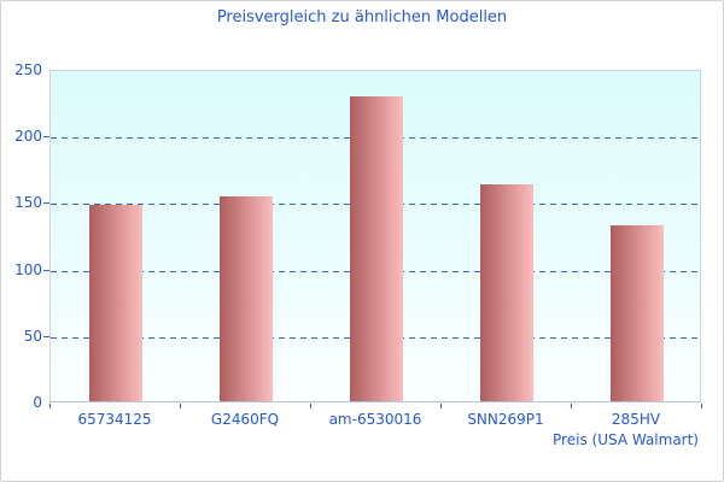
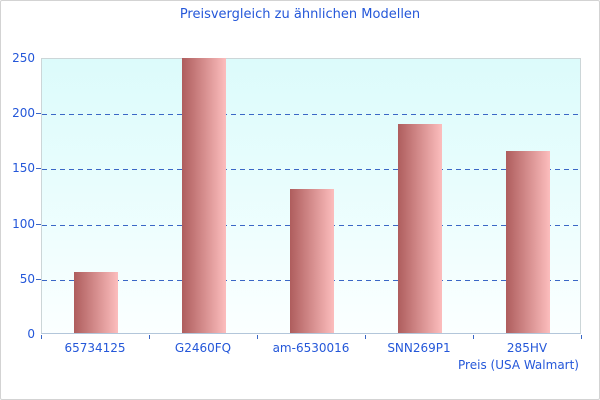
65734125: 148 -> 55
G2460FQ: 154 -> 249
am-6530016: 229 -> 130
SNN269P1: 163 -> 189
285HV: 132 -> 165
